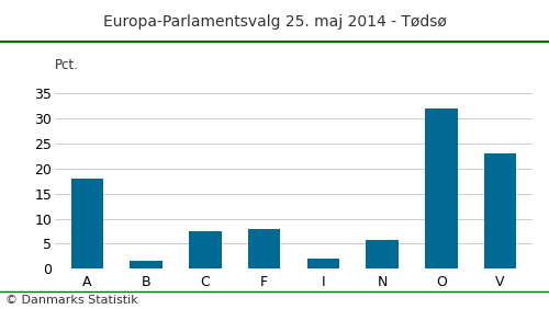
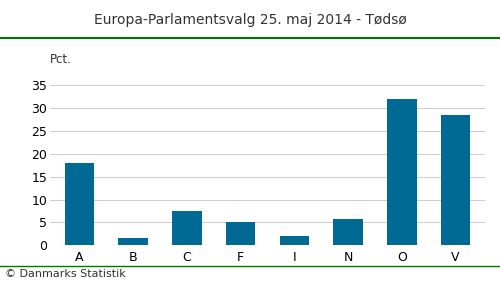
F: 8.0 -> 5.1
V: 23.0 -> 28.6
